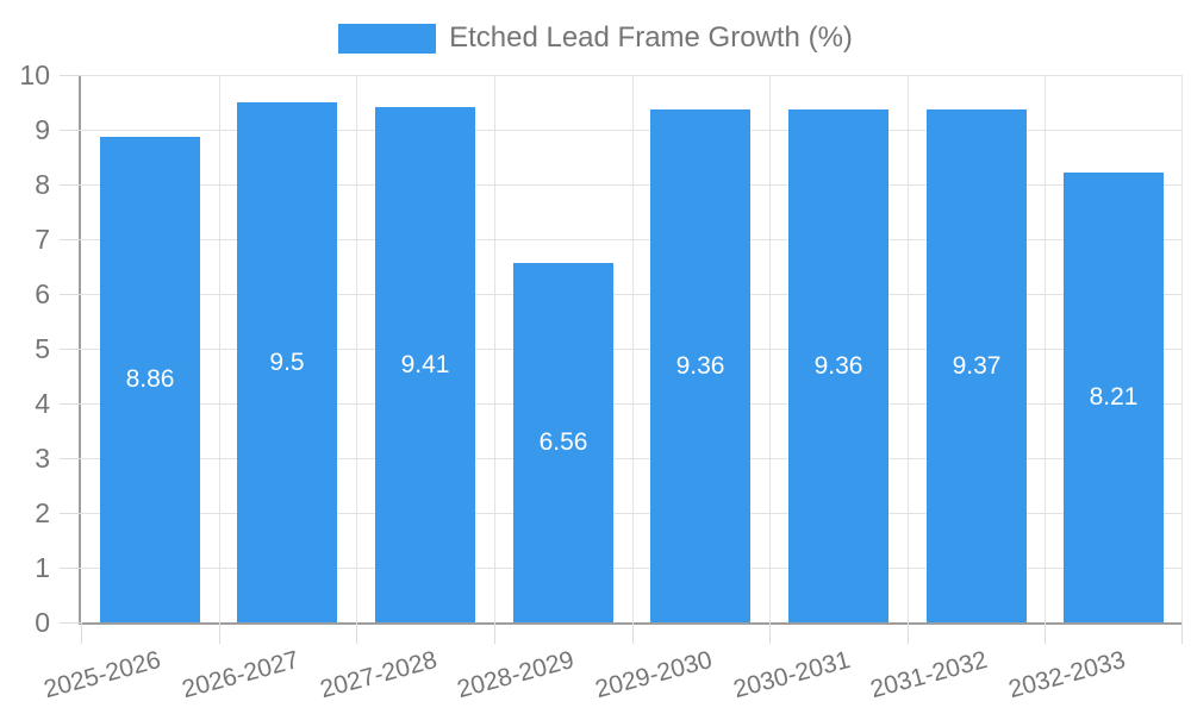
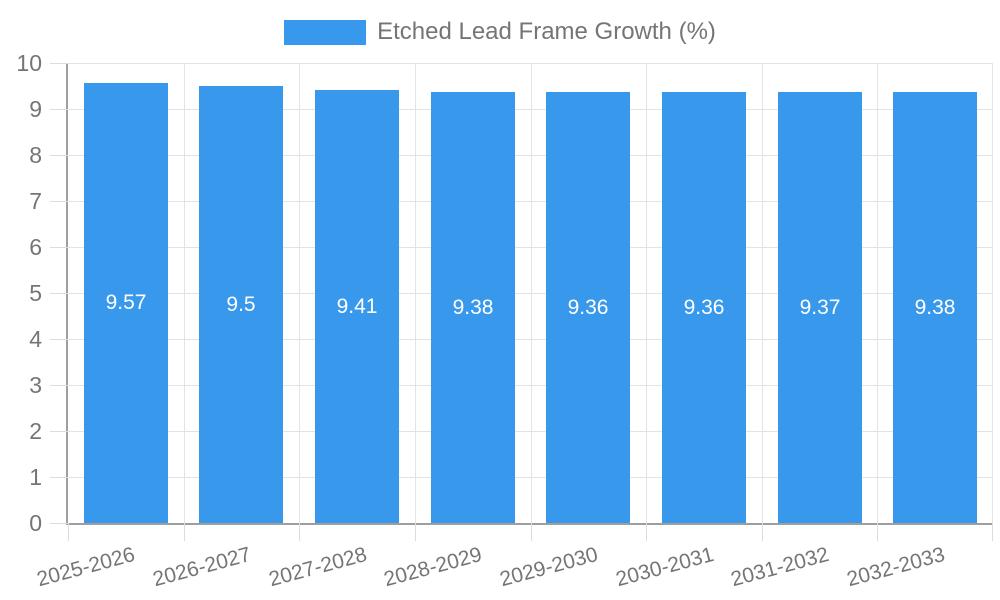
2025-2026: 8.86 -> 9.57
2028-2029: 6.56 -> 9.38
2032-2033: 8.21 -> 9.38
